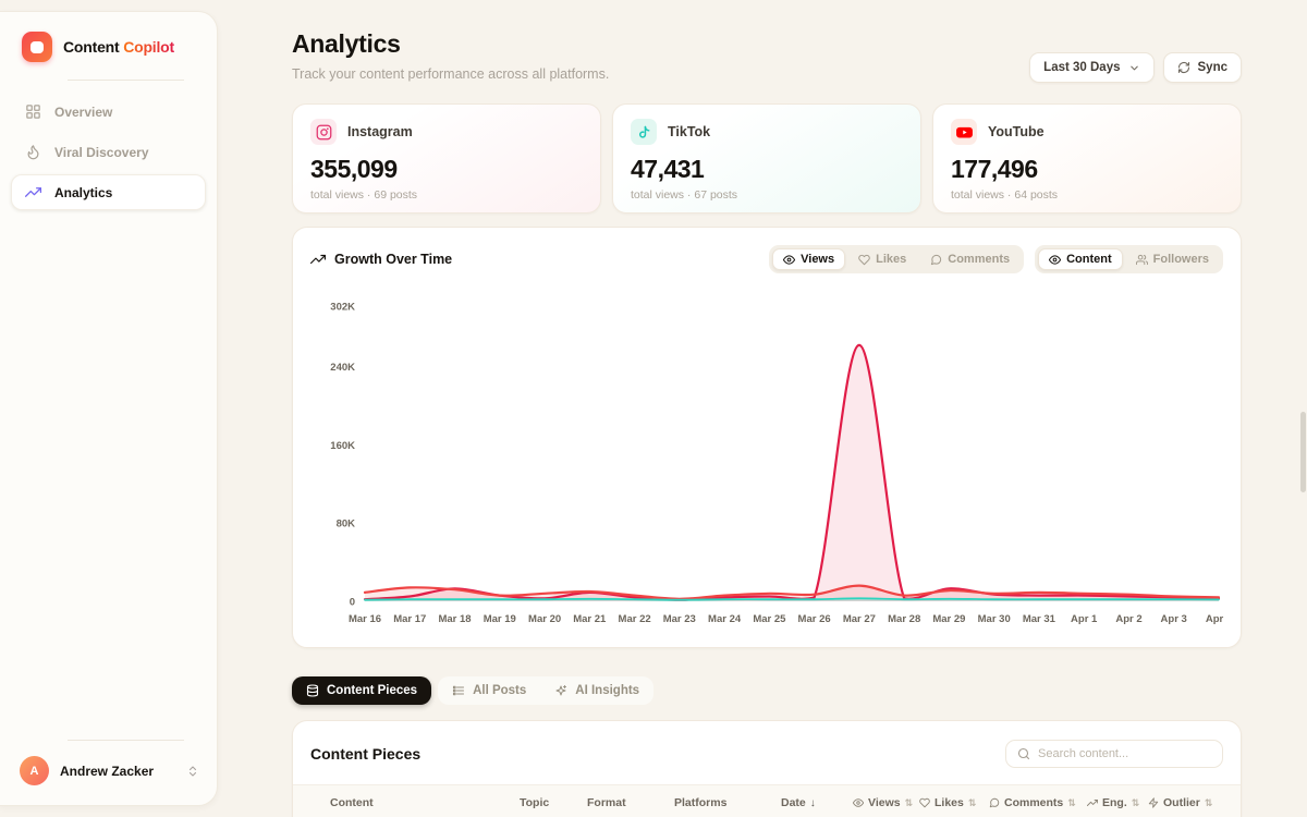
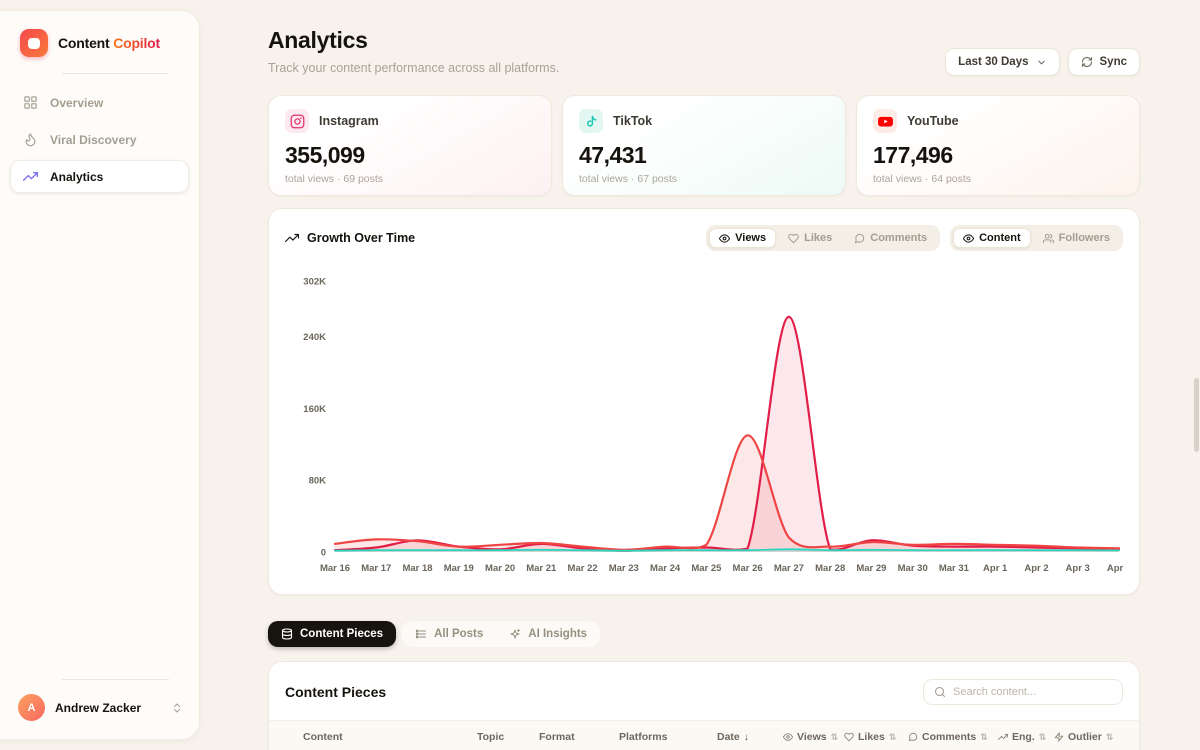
YouTube/Mar 26: 10K -> 130K
